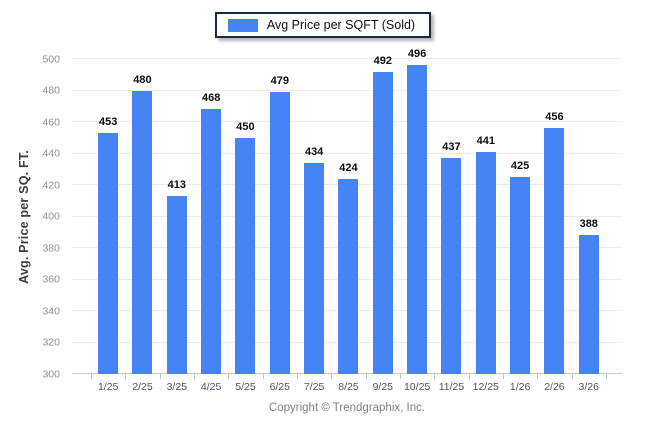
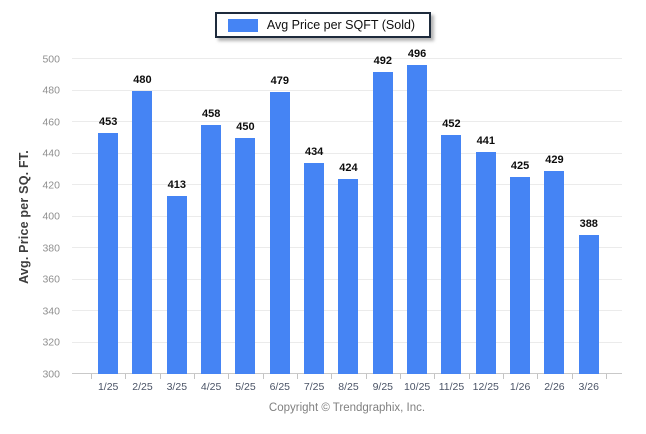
4/25: 468 -> 458
11/25: 437 -> 452
2/26: 456 -> 429
